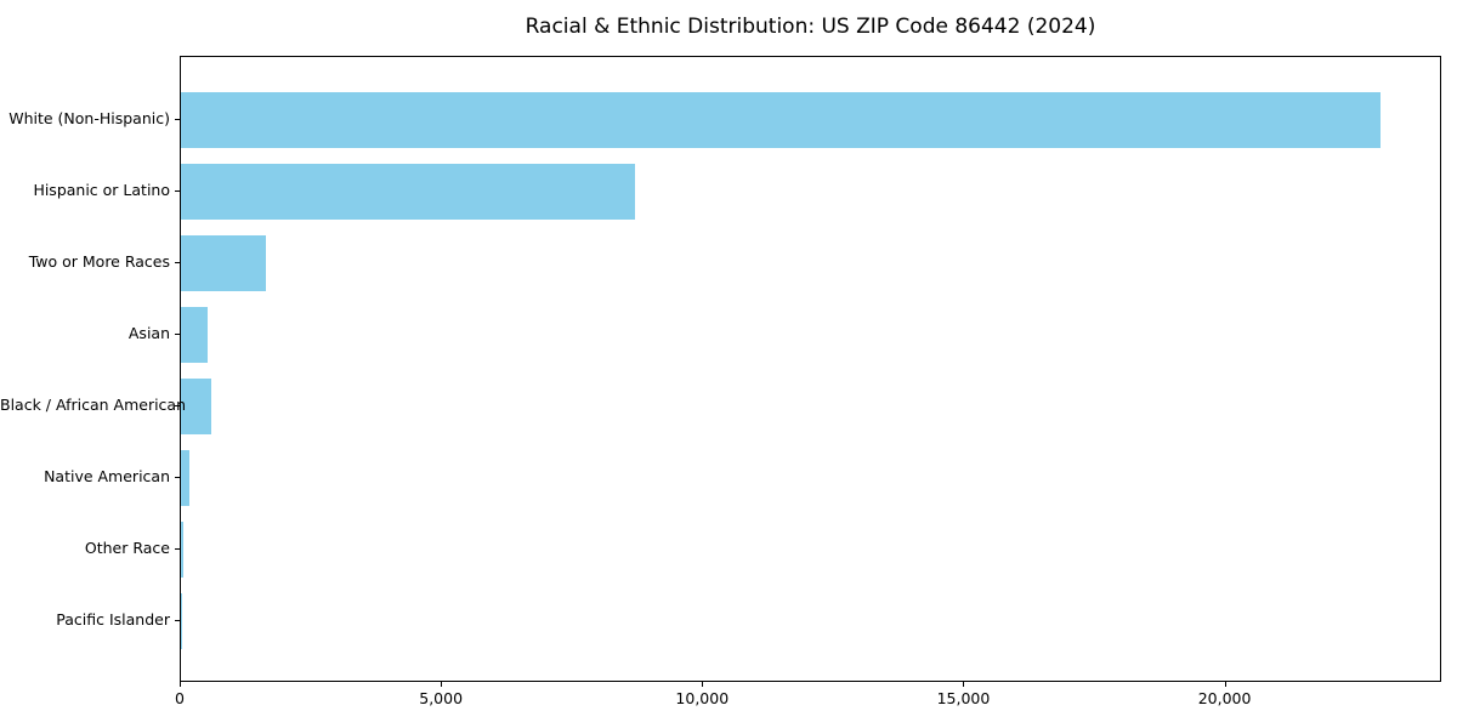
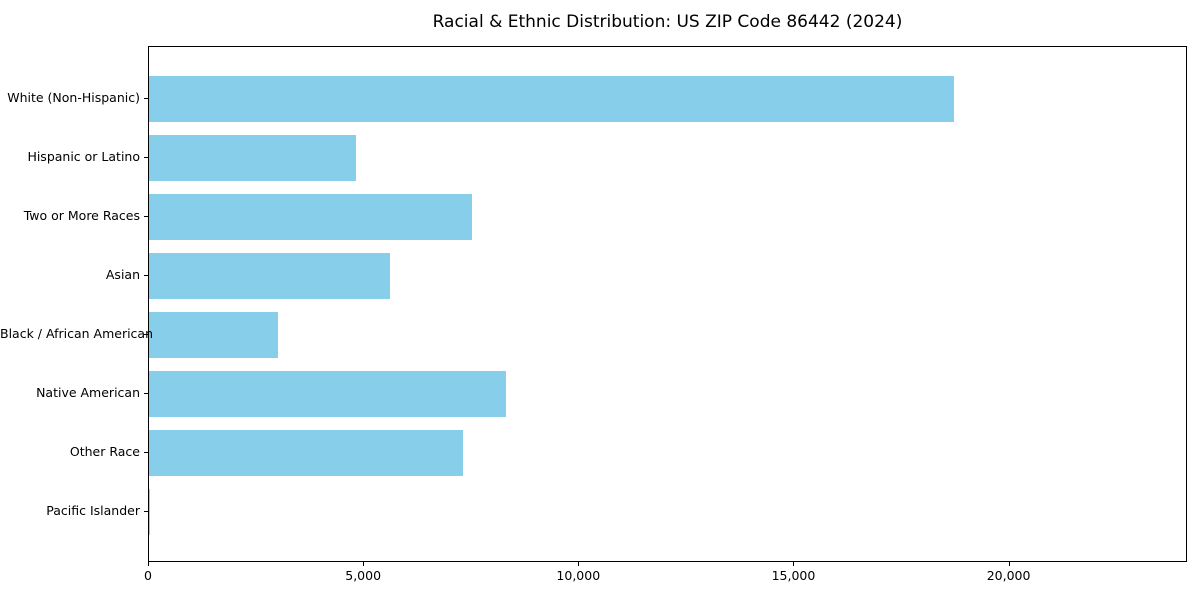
White (Non-Hispanic): 23000 -> 18700
Hispanic or Latino: 8700 -> 4800
Two or More Races: 1600 -> 7500
Asian: 500 -> 5600
Black / African American: 600 -> 3000
Native American: 200 -> 8300
Other Race: 100 -> 7300
